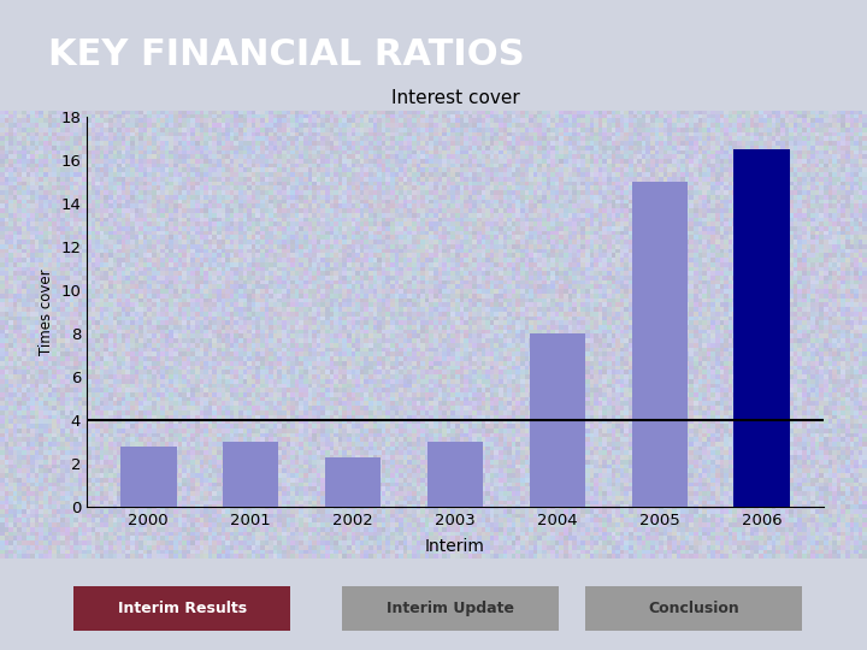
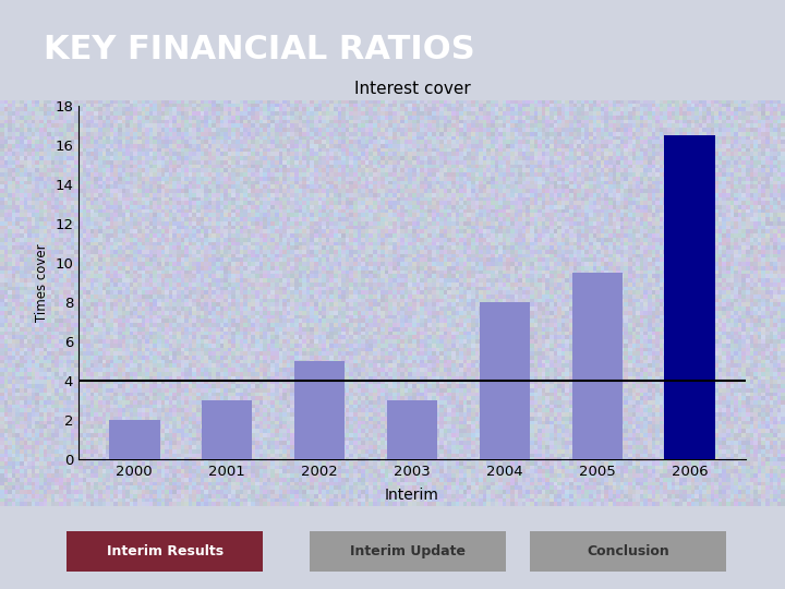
2000: 2.8 -> 2.0
2002: 2.3 -> 5.0
2005: 15.0 -> 9.5
